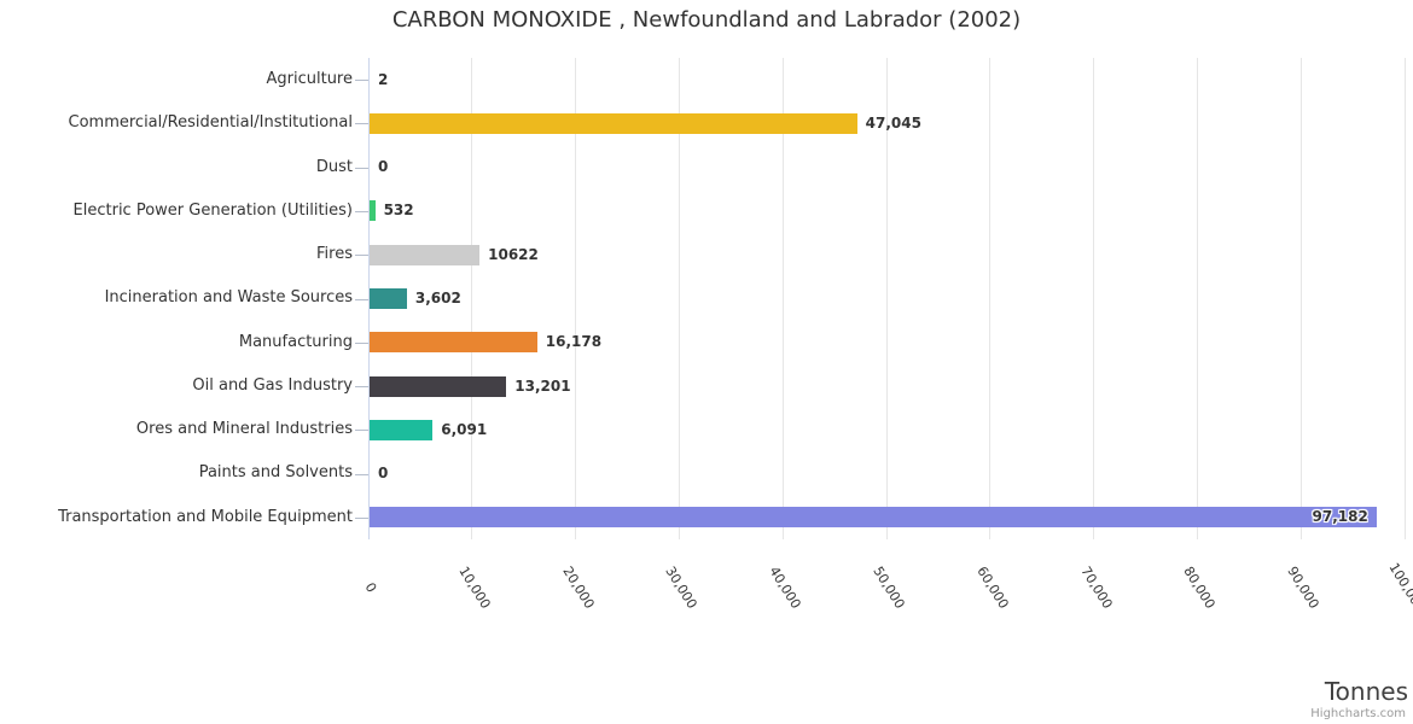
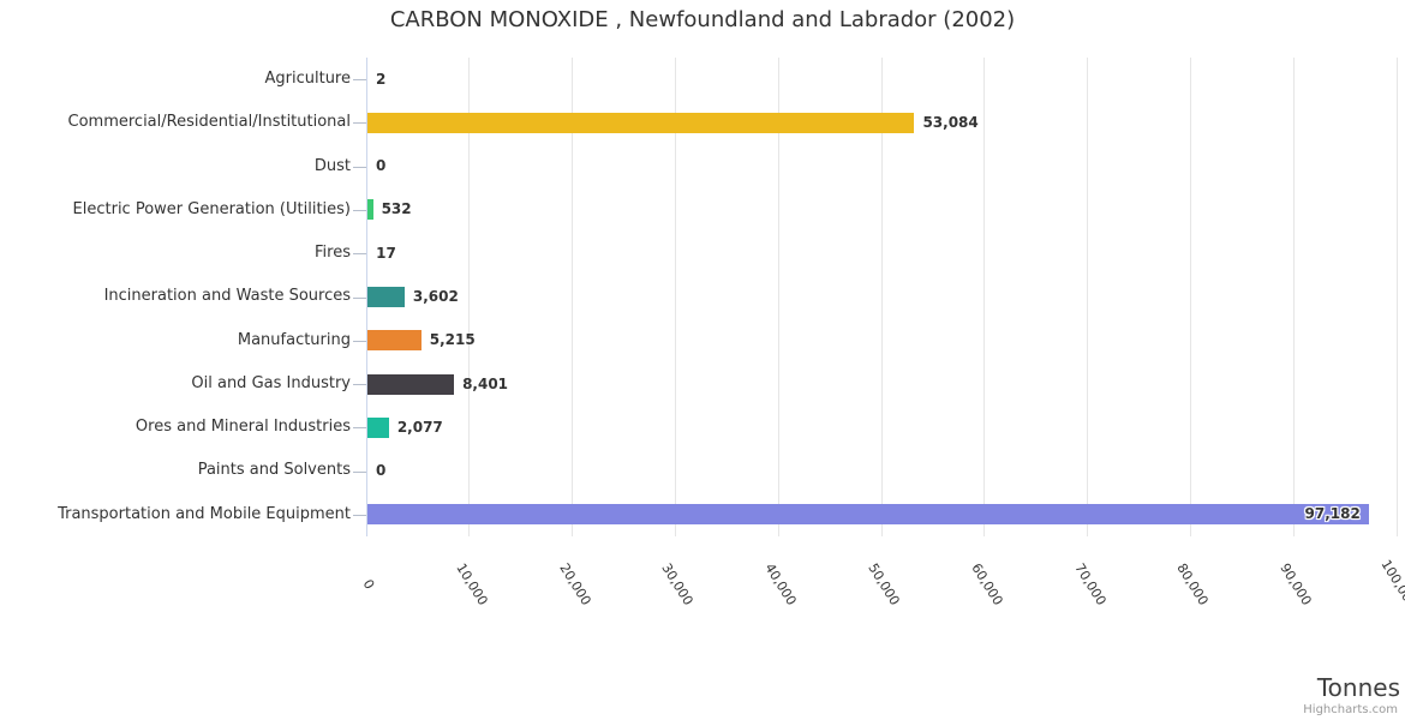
Commercial/Residential/Institutional: 47,045 -> 53,084
Fires: 10622 -> 17
Manufacturing: 16,178 -> 5,215
Oil and Gas Industry: 13,201 -> 8,401
Ores and Mineral Industries: 6,091 -> 2,077
